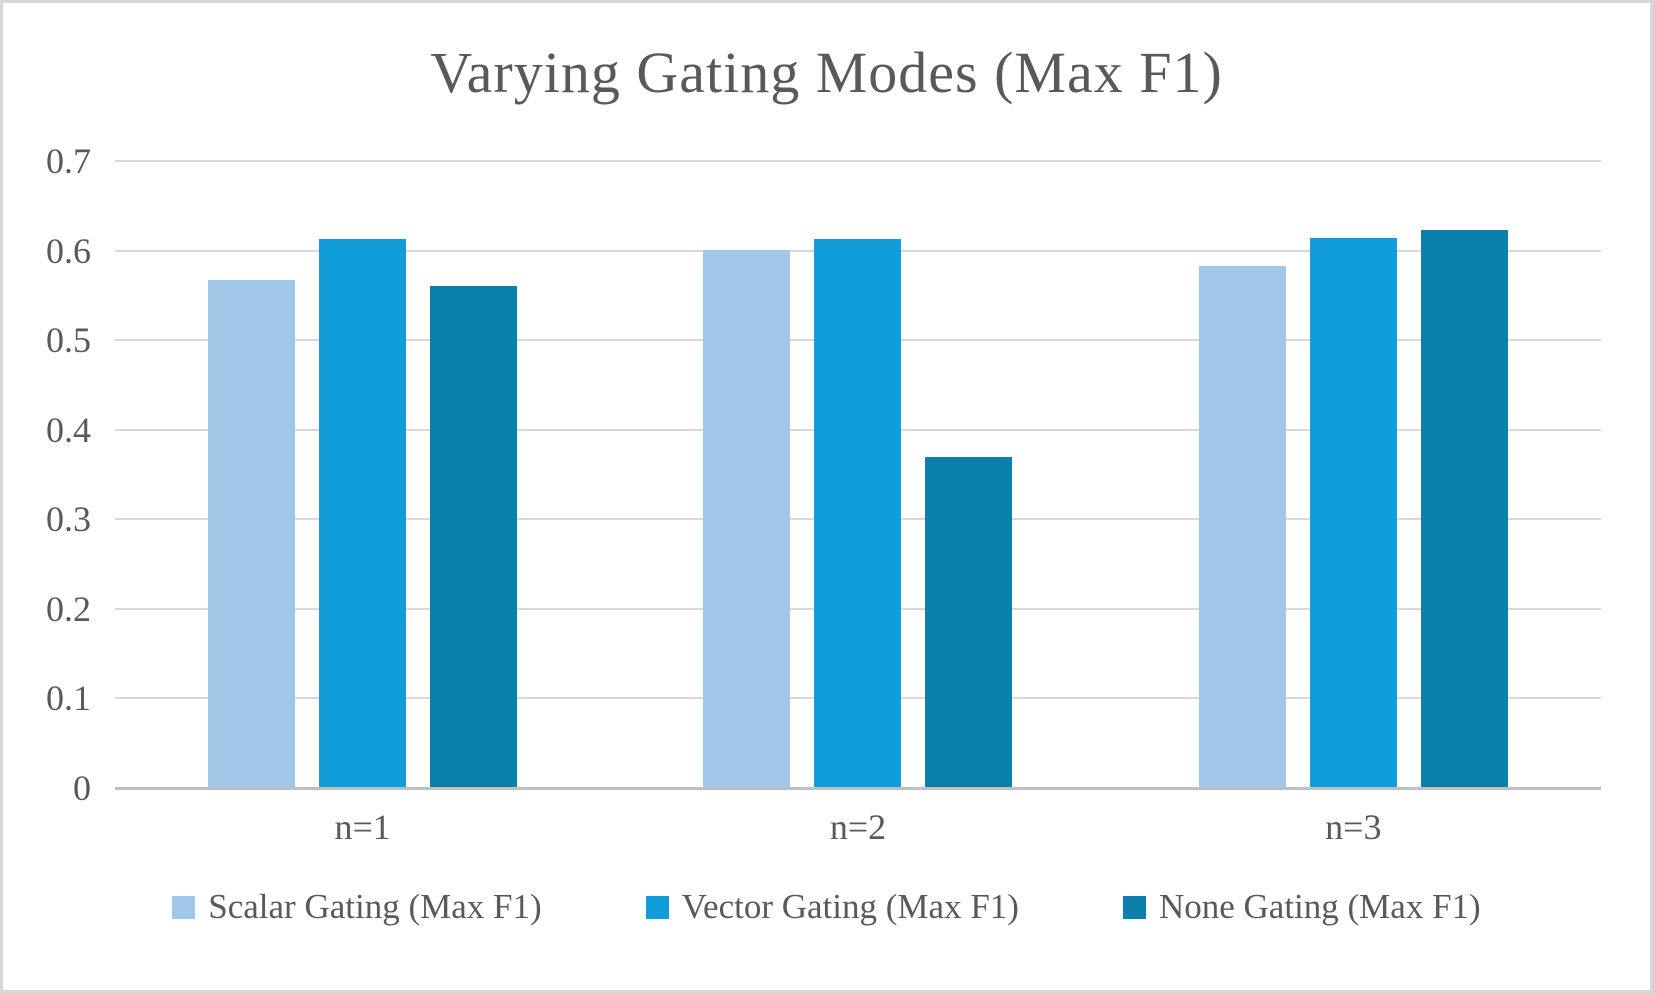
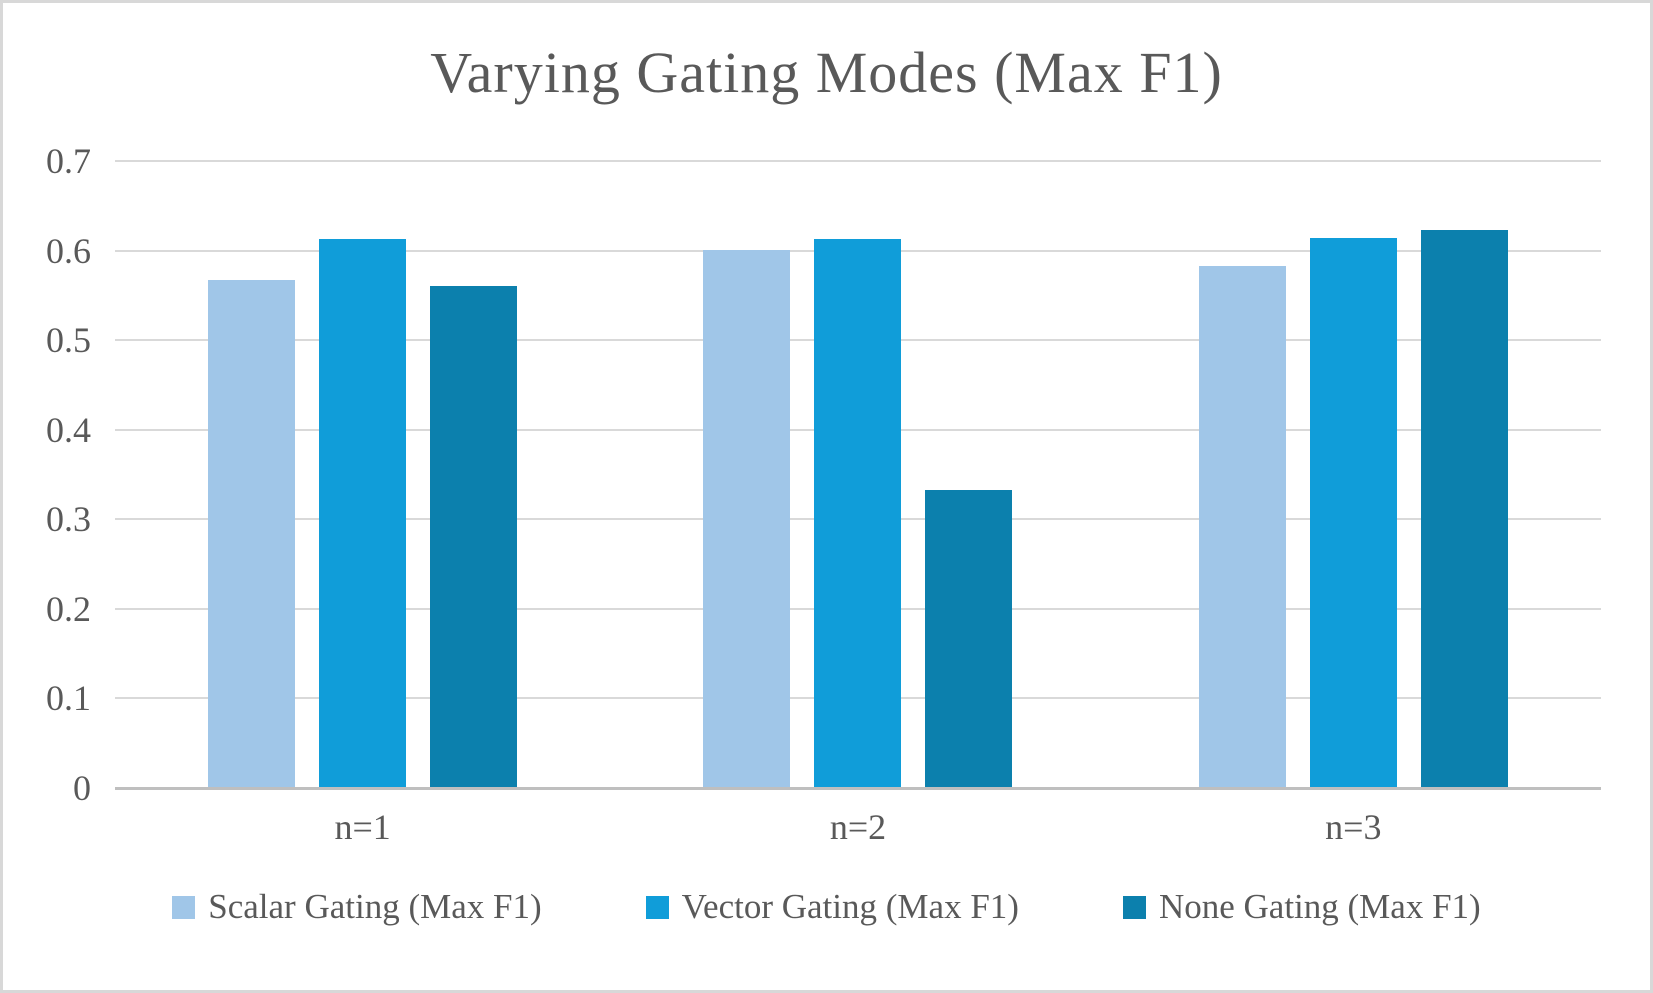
None Gating (Max F1)/n=2: 0.37 -> 0.33
